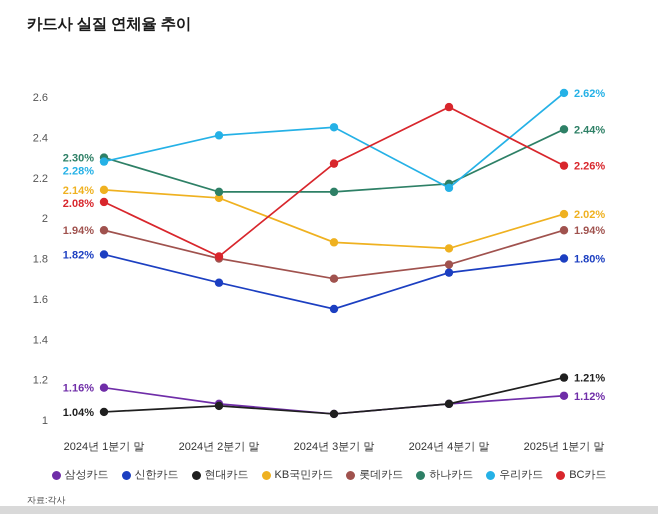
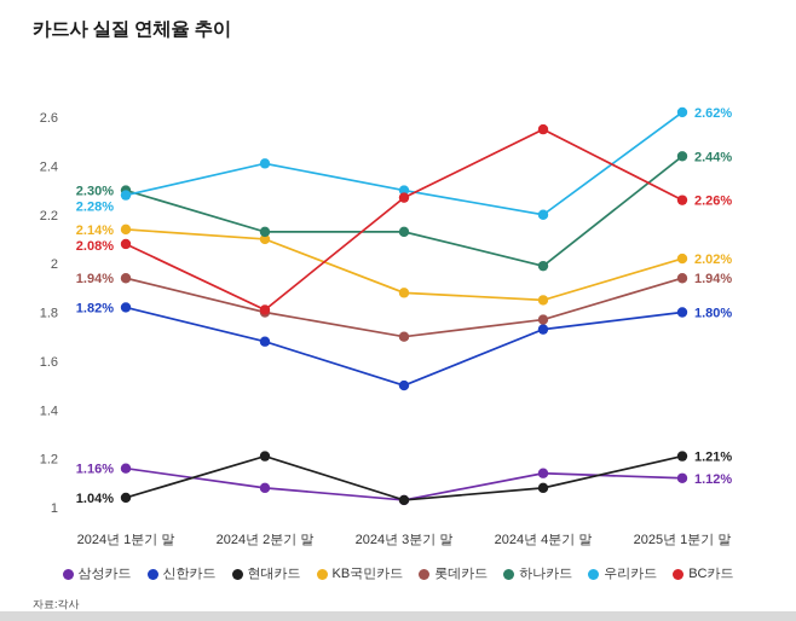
현대카드/2024년 2분기 말: 1.07 -> 1.21
신한카드/2024년 3분기 말: 1.55 -> 1.50
우리카드/2024년 3분기 말: 2.45 -> 2.30
삼성카드/2024년 4분기 말: 1.08 -> 1.14
하나카드/2024년 4분기 말: 2.17 -> 1.99
우리카드/2024년 4분기 말: 2.15 -> 2.20
